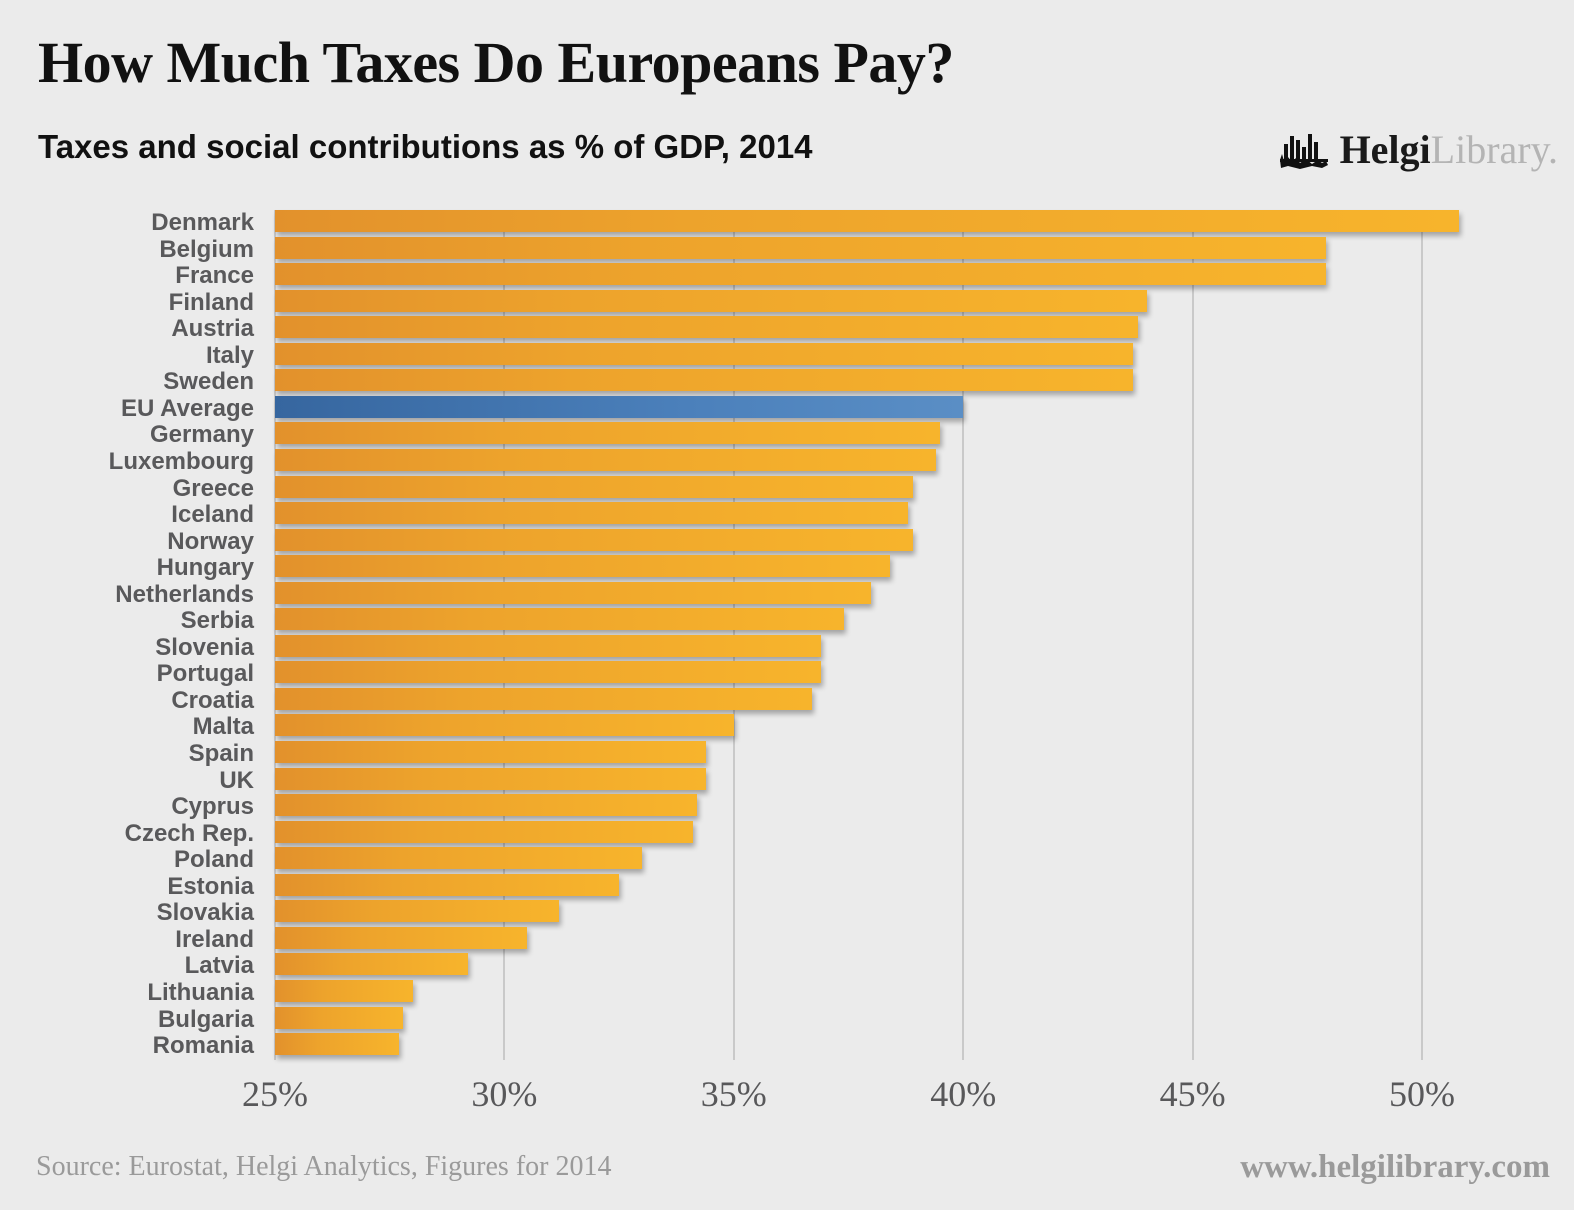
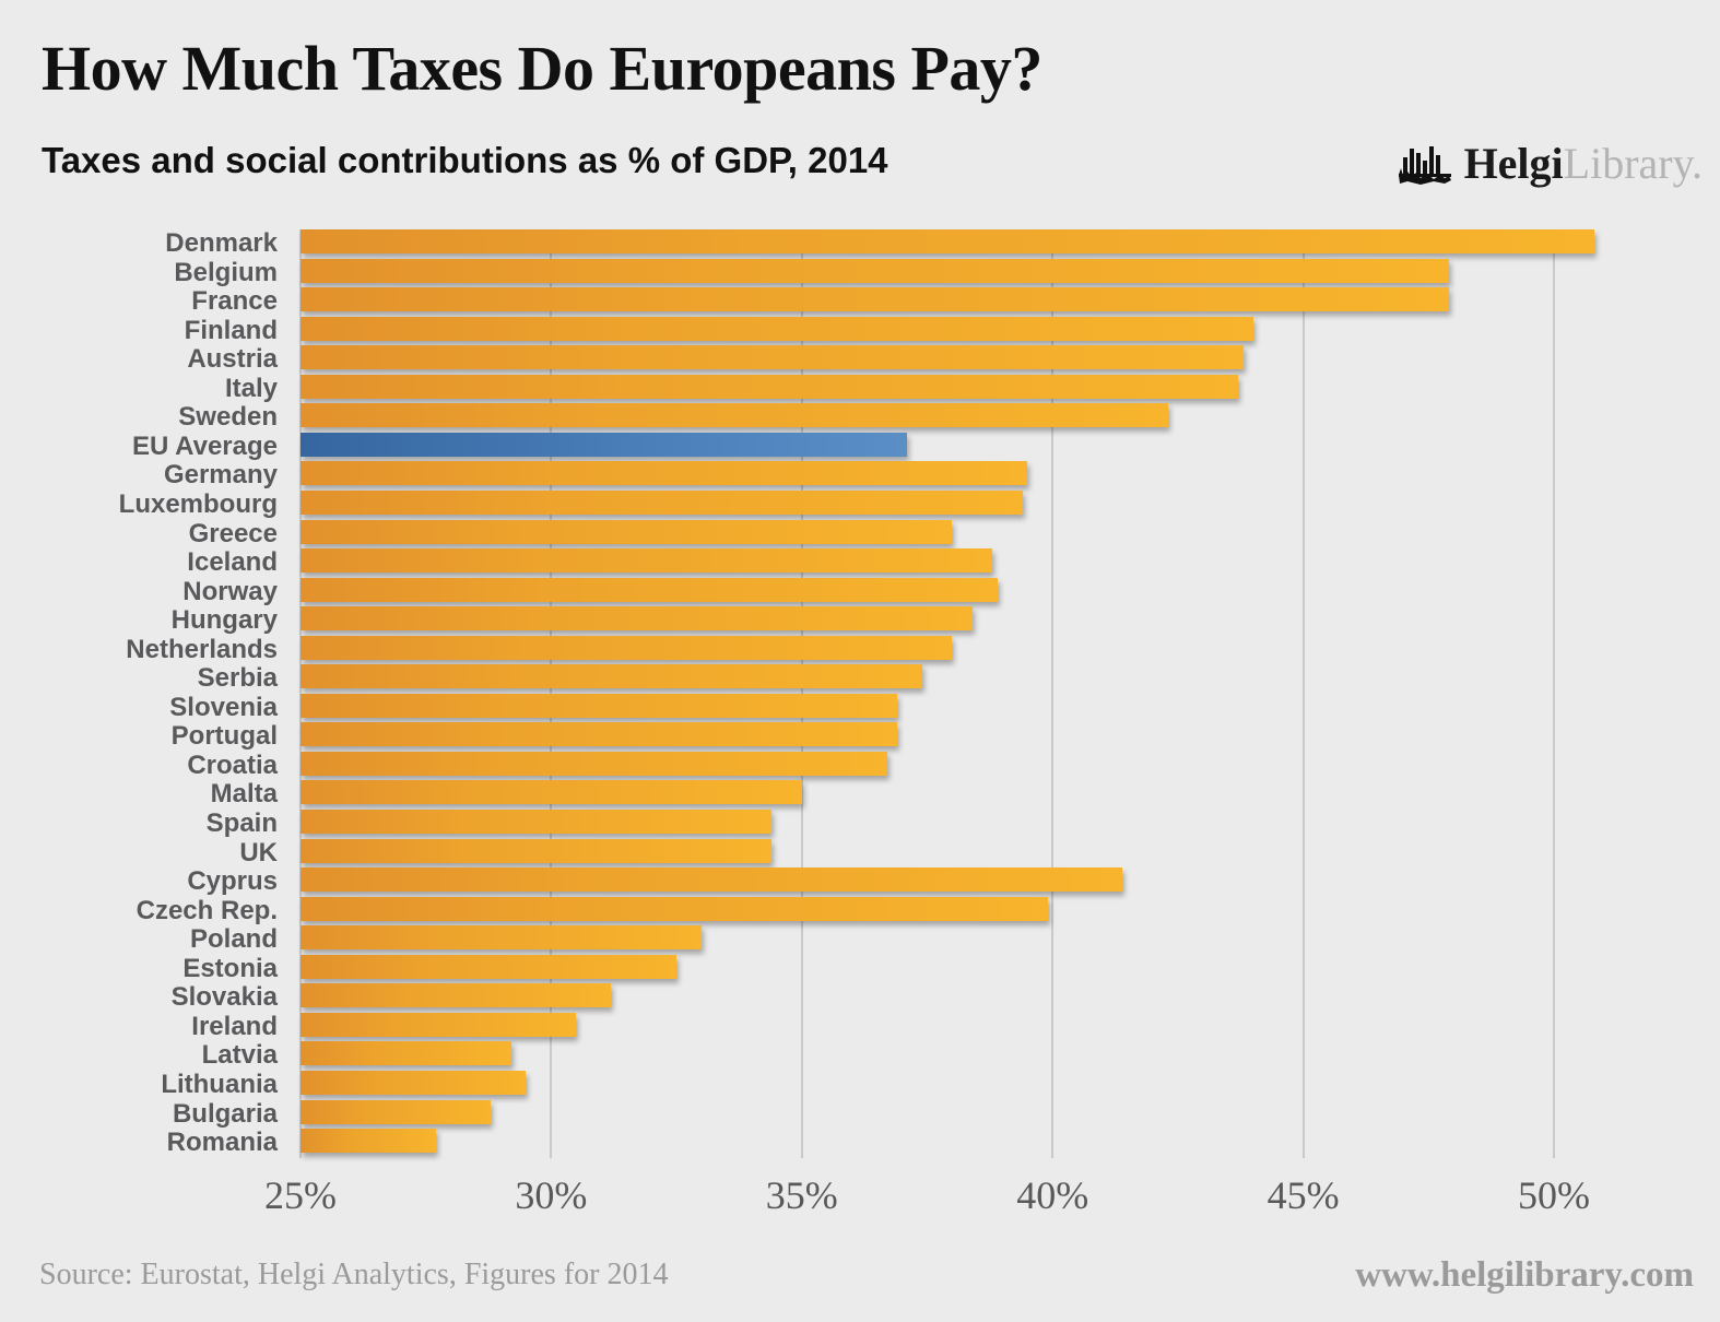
Sweden: 43.7% -> 42.3%
EU Average: 40.0% -> 37.1%
Greece: 38.9% -> 38.0%
Cyprus: 34.2% -> 41.4%
Czech Rep.: 34.1% -> 39.9%
Lithuania: 28.0% -> 29.5%
Bulgaria: 27.8% -> 28.8%
